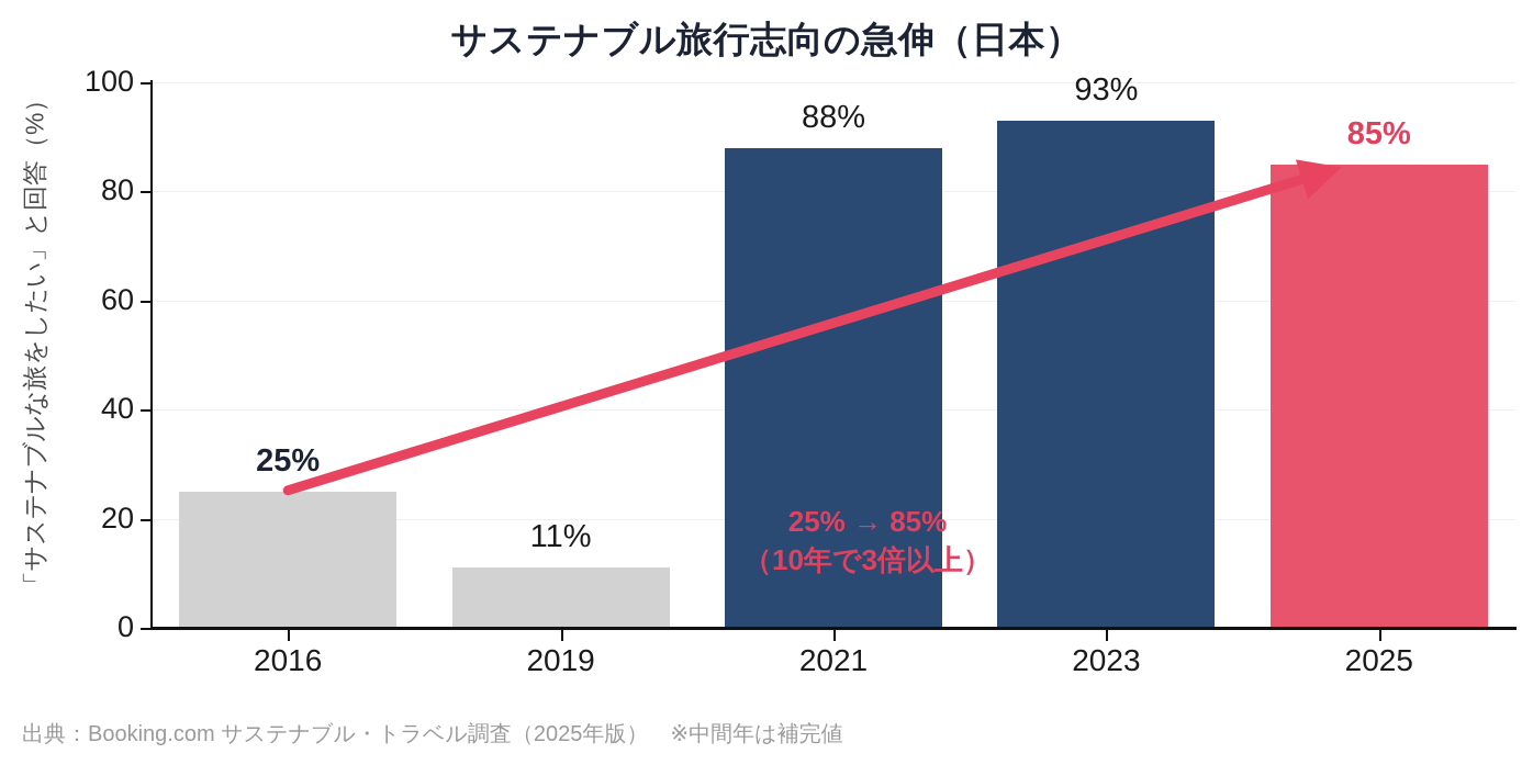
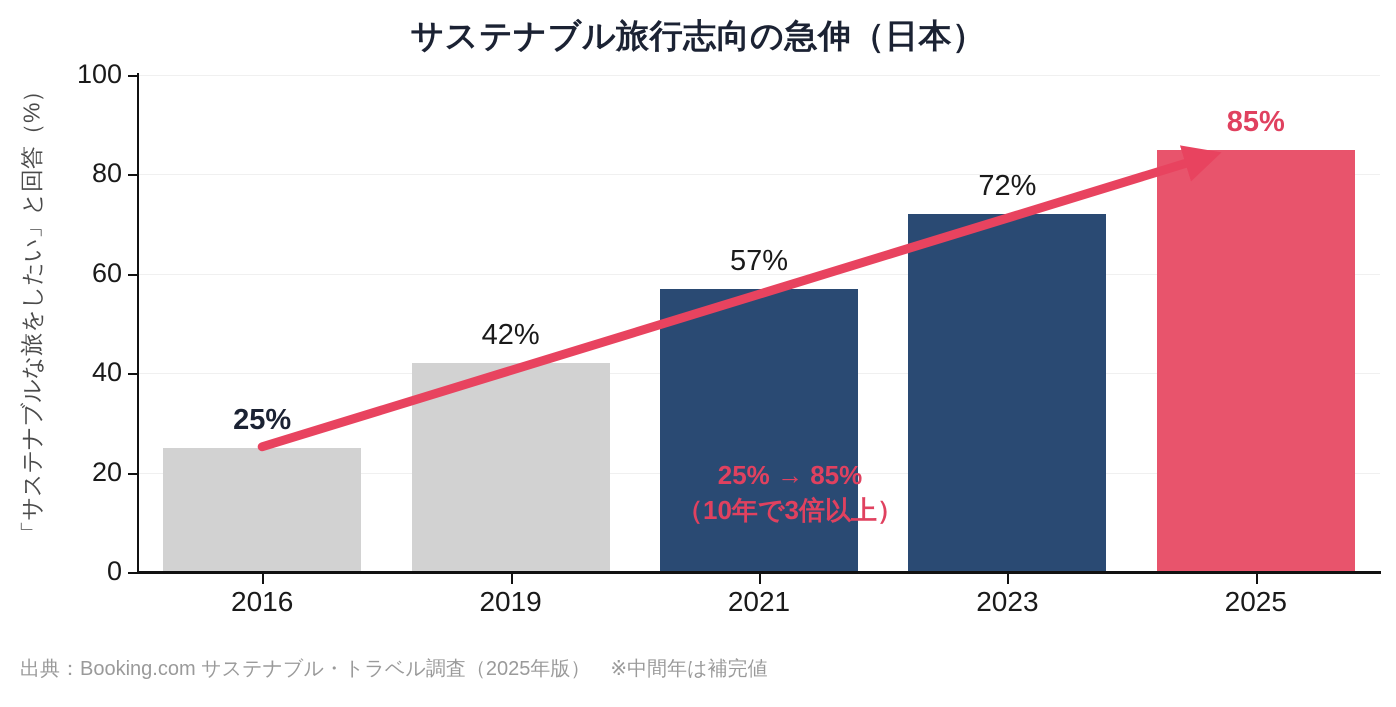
2019: 11% -> 42%
2021: 88% -> 57%
2023: 93% -> 72%
